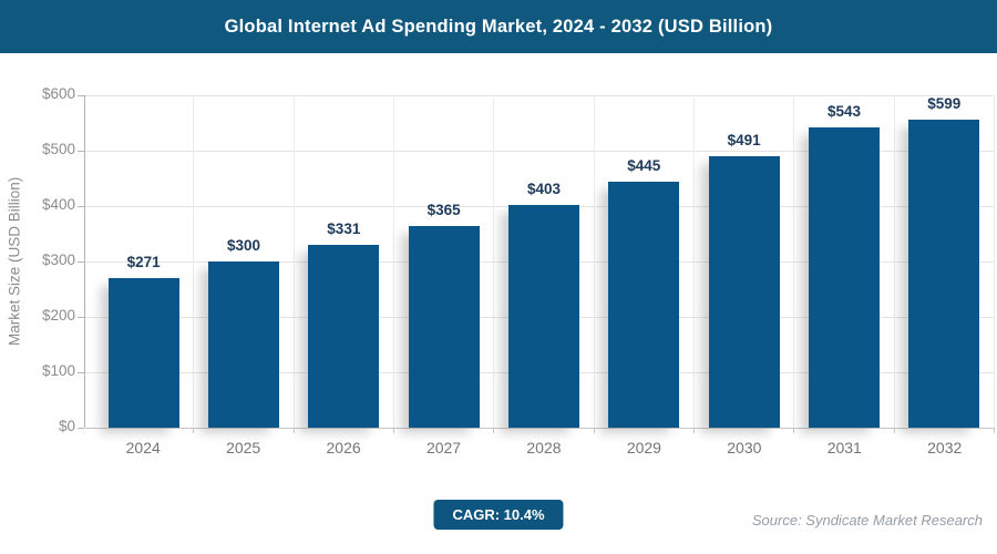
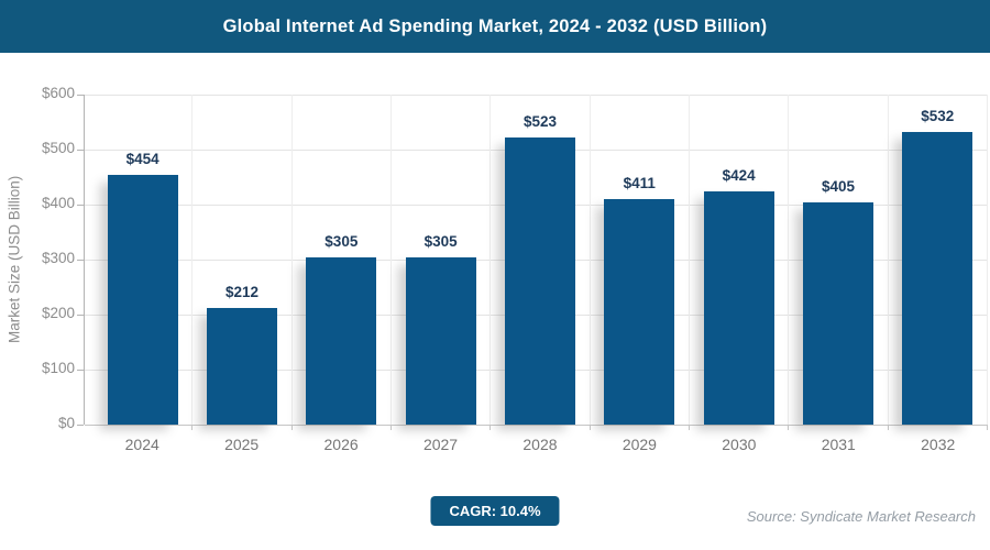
2024: $271 -> $454
2025: $300 -> $212
2026: $331 -> $305
2027: $365 -> $305
2028: $403 -> $523
2029: $445 -> $411
2030: $491 -> $424
2031: $543 -> $405
2032: $599 -> $532
